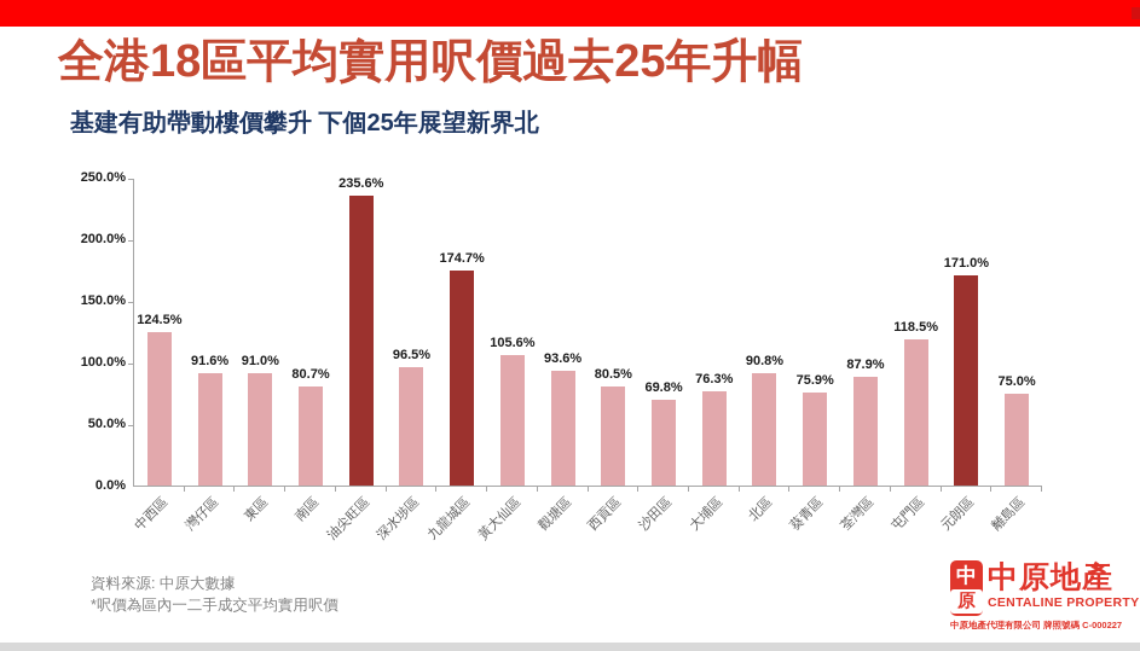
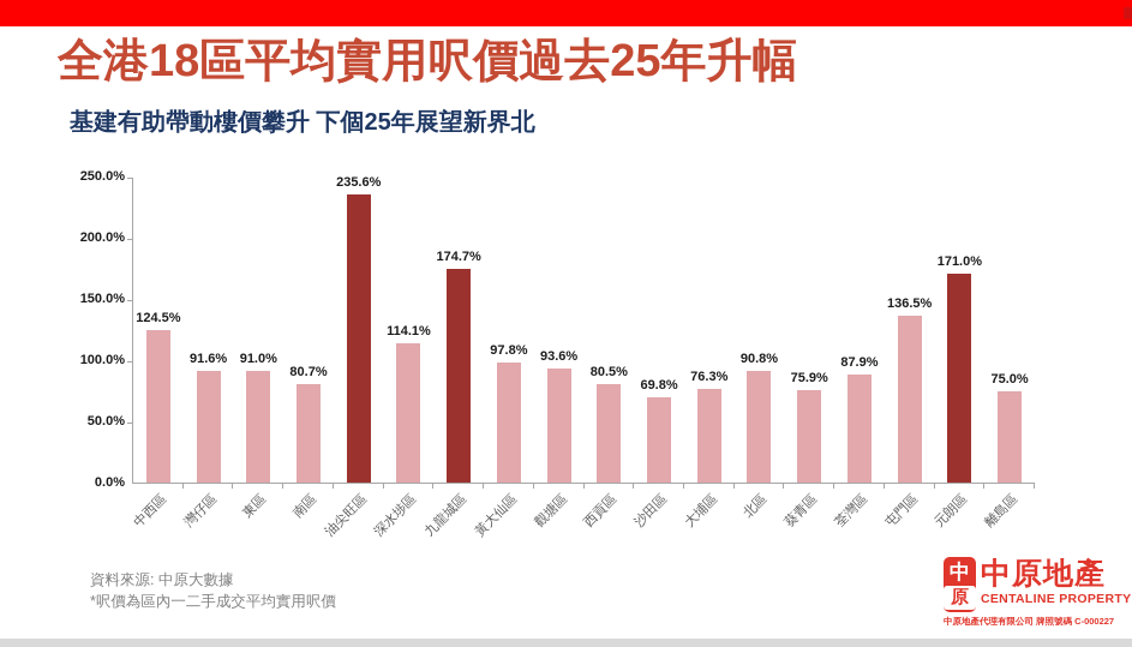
深水埗區: 96.5% -> 114.1%
黃大仙區: 105.6% -> 97.8%
屯門區: 118.5% -> 136.5%
